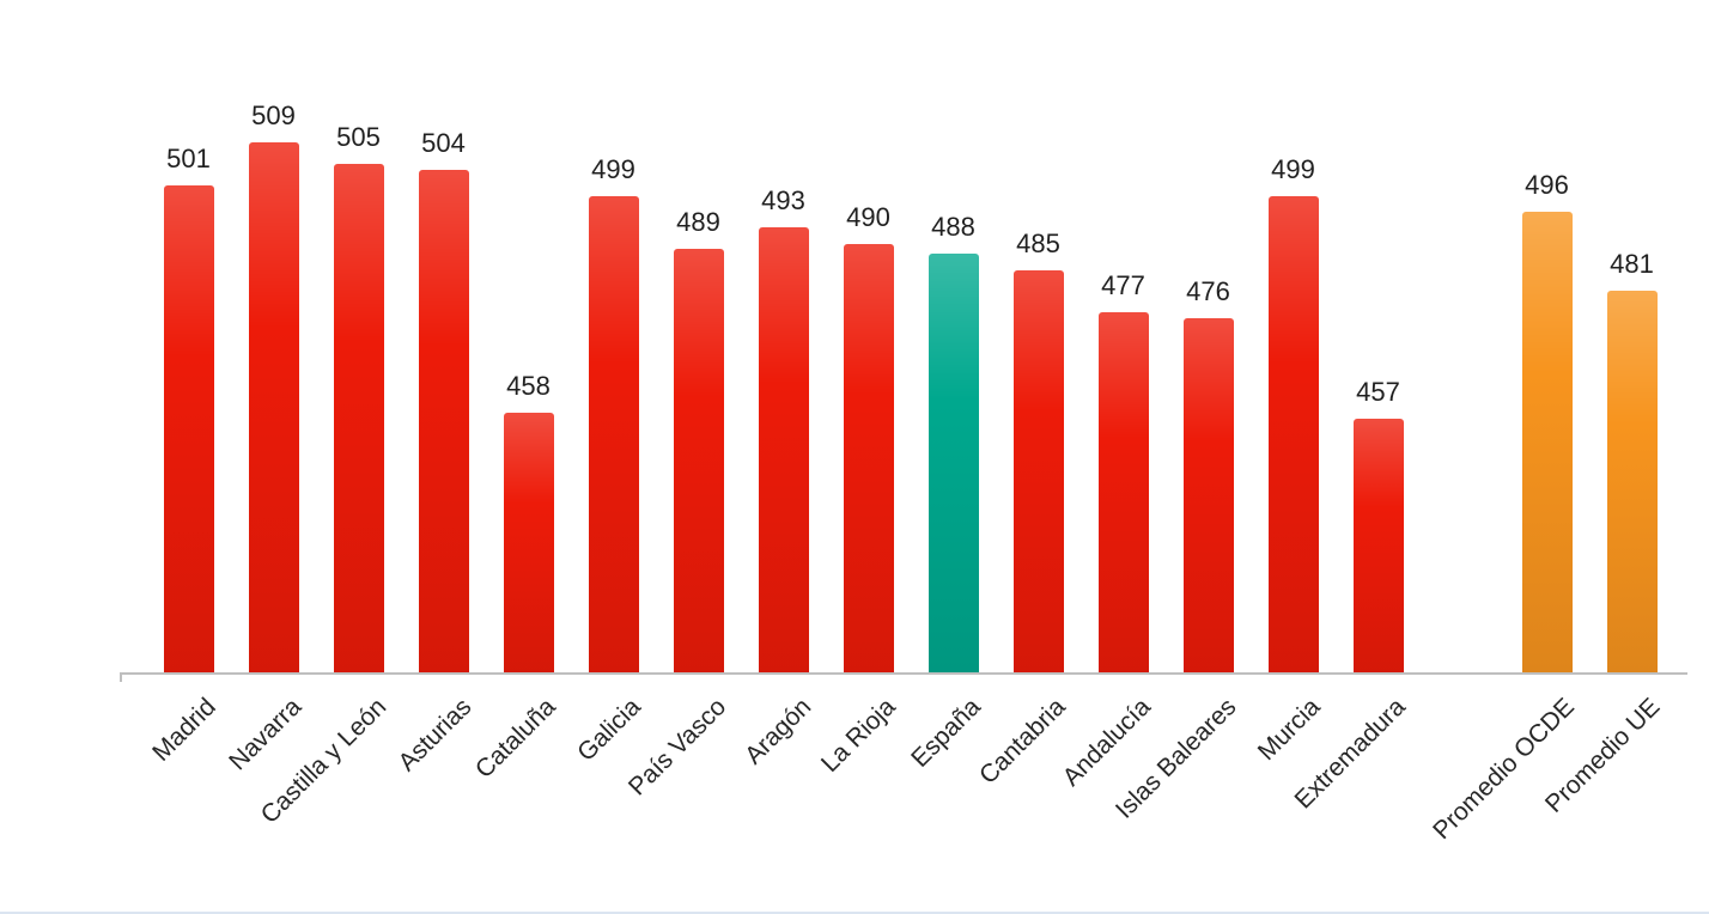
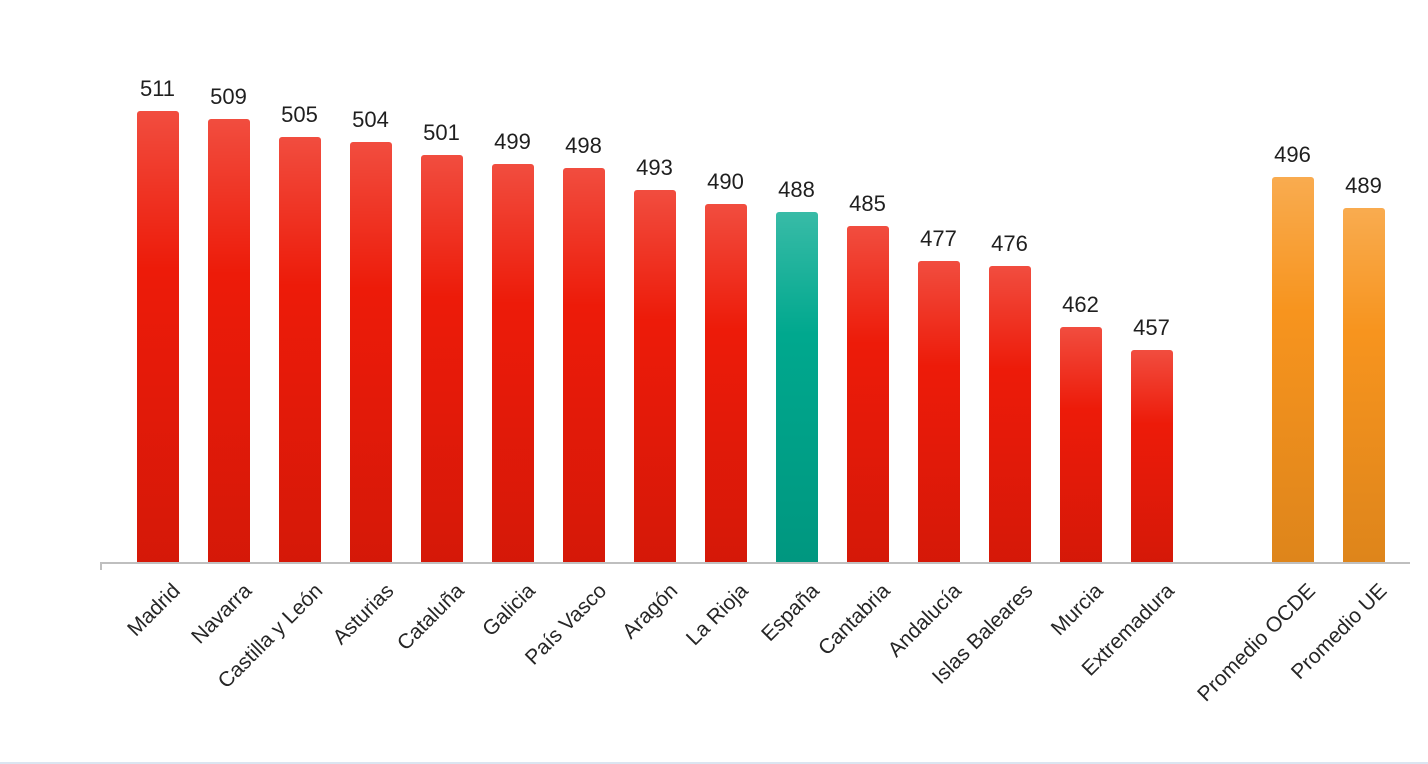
Madrid: 501 -> 511
Cataluña: 458 -> 501
País Vasco: 489 -> 498
Murcia: 499 -> 462
Promedio UE: 481 -> 489
